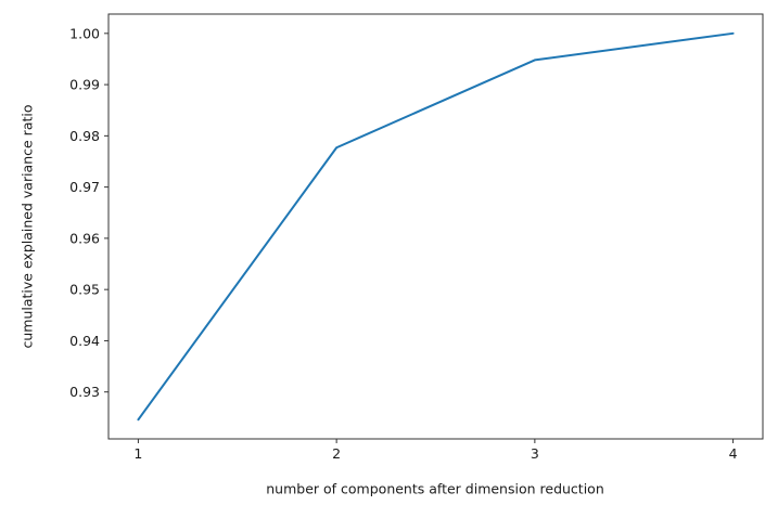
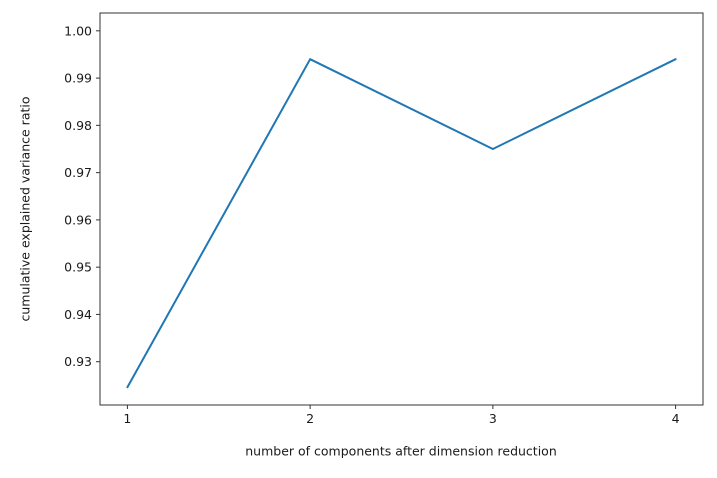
2: 0.978 -> 0.994
3: 0.995 -> 0.975
4: 1.000 -> 0.994
